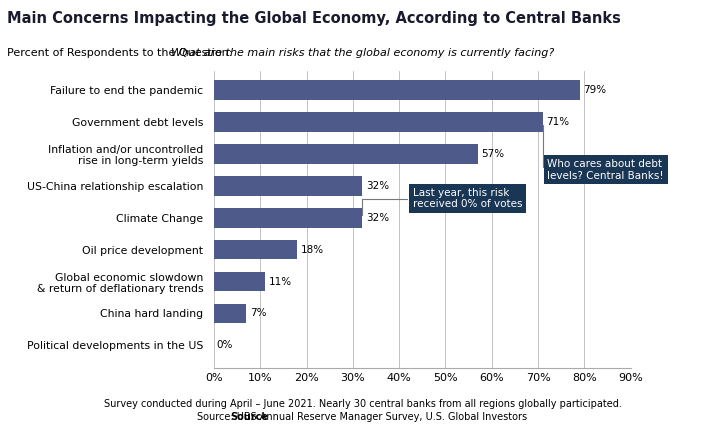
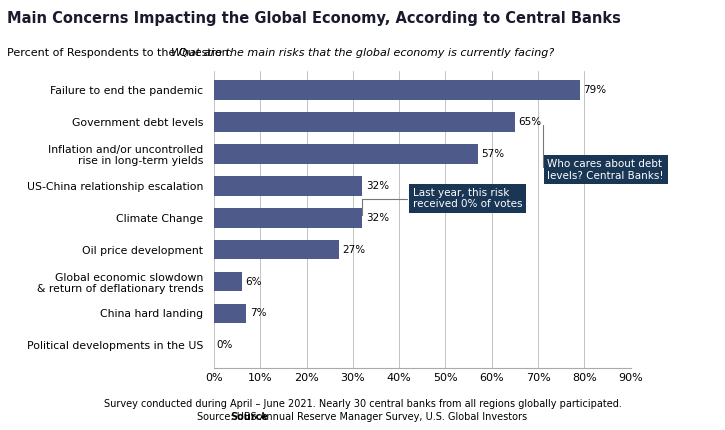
Government debt levels: 71% -> 65%
Oil price development: 18% -> 27%
Global economic slowdown & return of deflationary trends: 11% -> 6%
